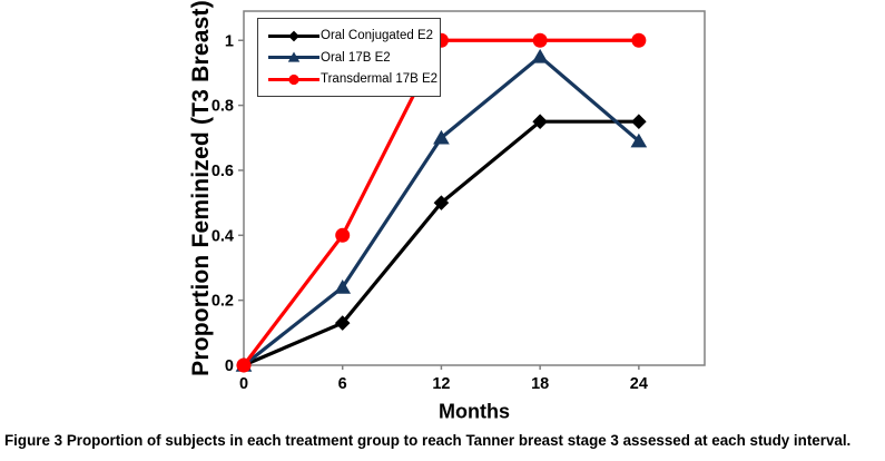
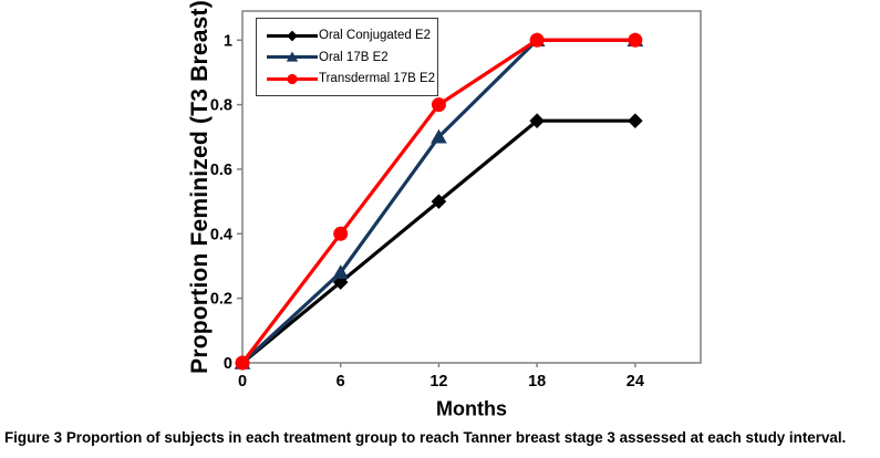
Oral Conjugated E2/6: 0.13 -> 0.25
Oral 17B E2/6: 0.24 -> 0.28
Transdermal 17B E2/12: 1.0 -> 0.8
Oral 17B E2/18: 0.95 -> 1.00
Oral 17B E2/24: 0.69 -> 1.00
